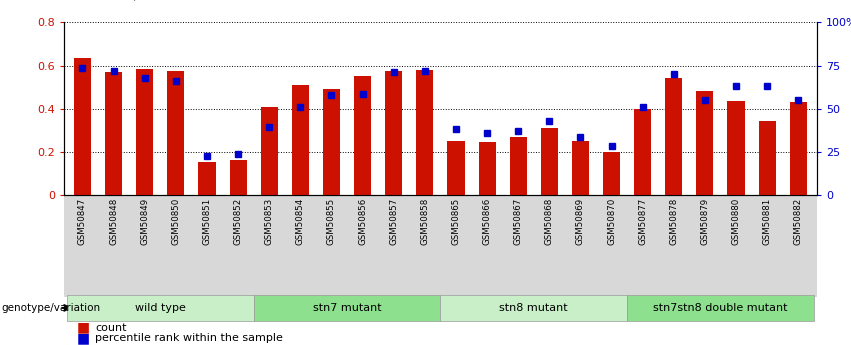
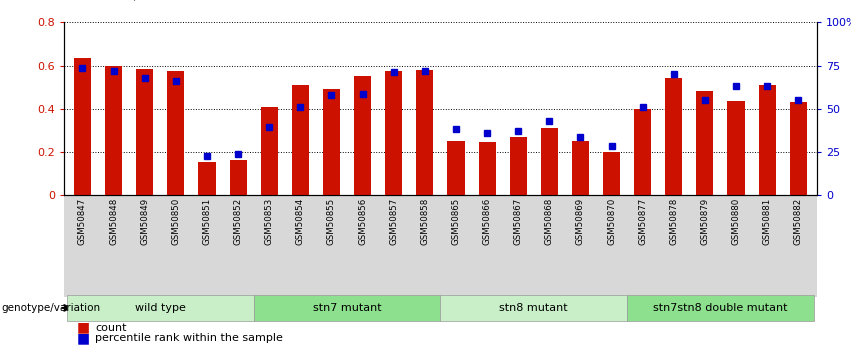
GSM50848: 0.570 -> 0.600
GSM50881: 0.345 -> 0.510
